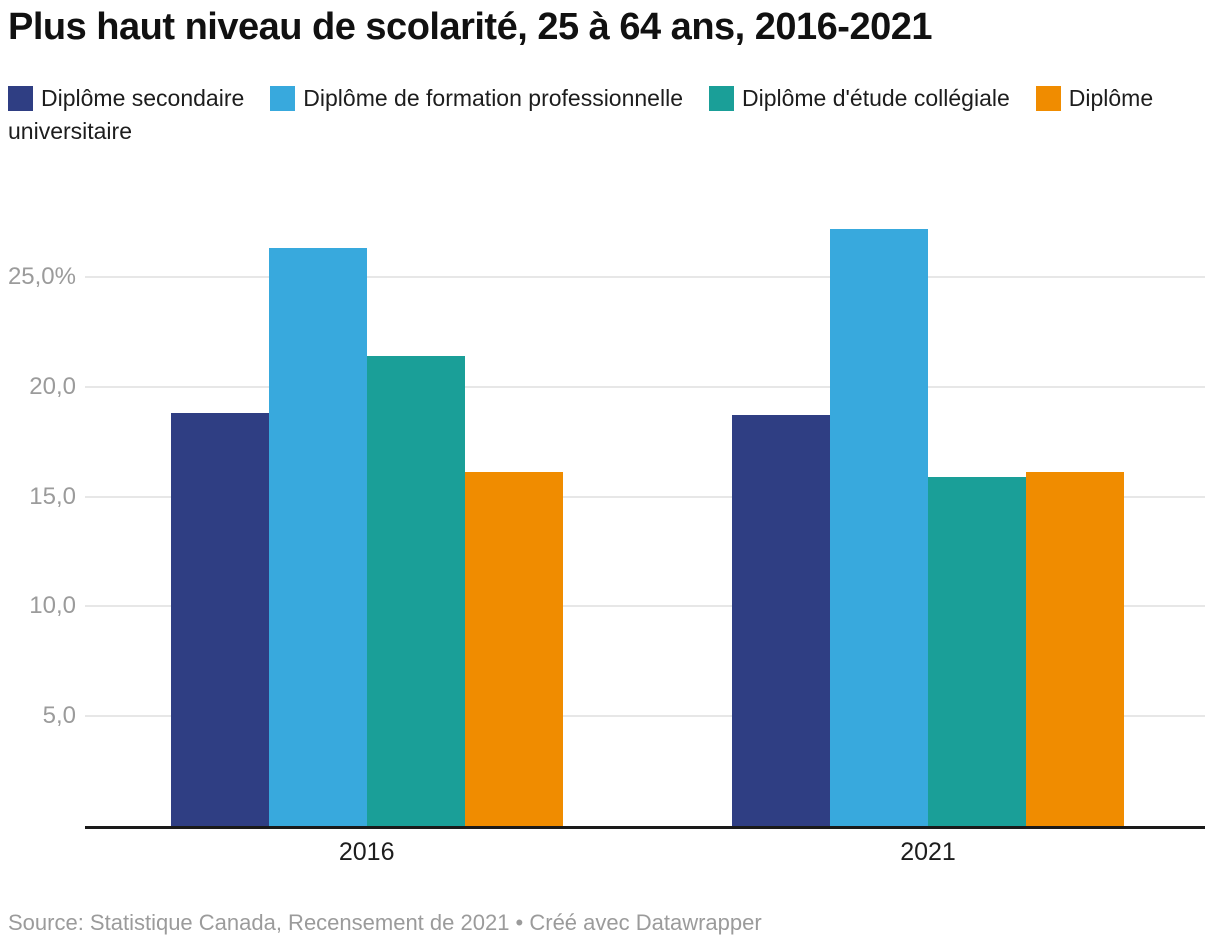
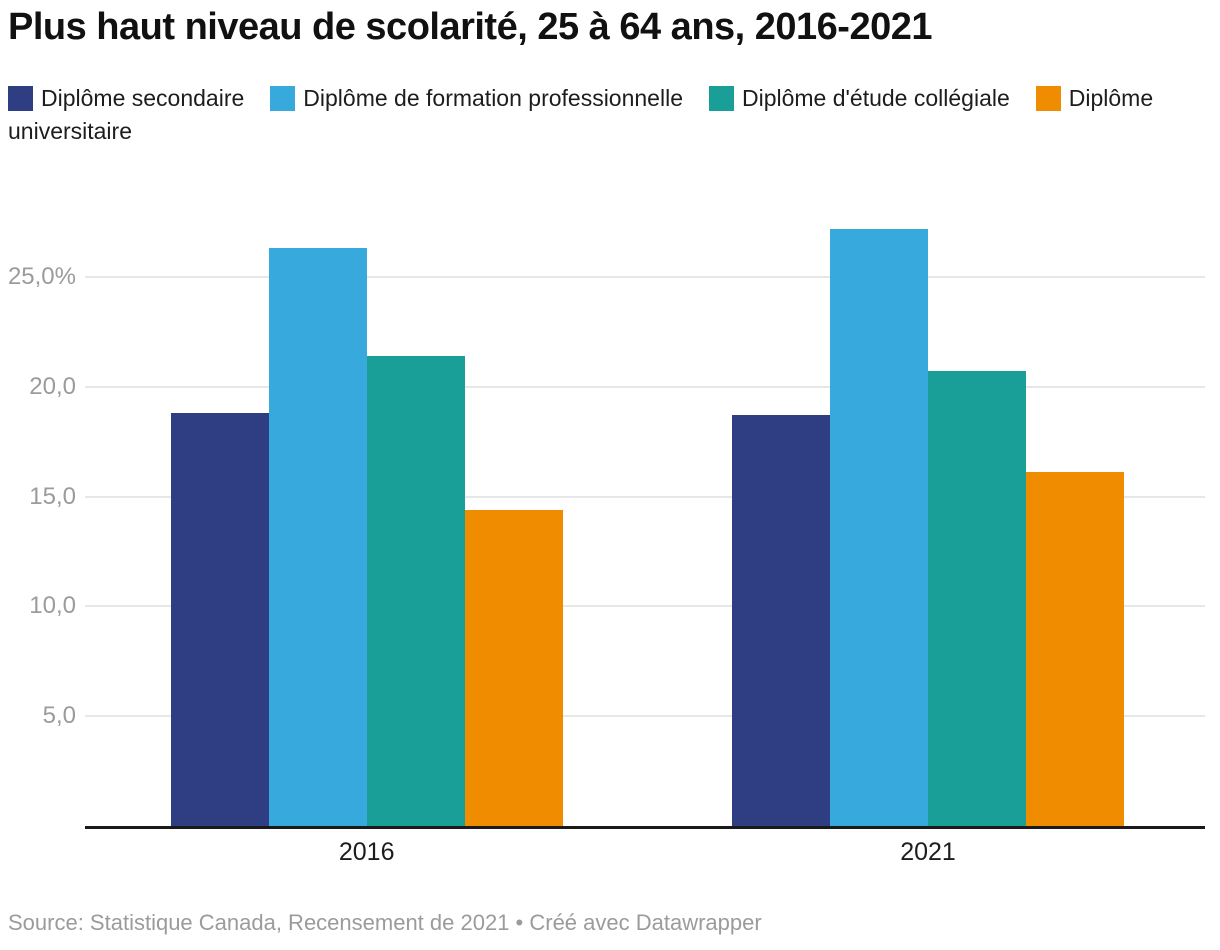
Diplôme universitaire/2016: 16,1% -> 14,4%
Diplôme d'étude collégiale/2021: 15,9% -> 20,7%
